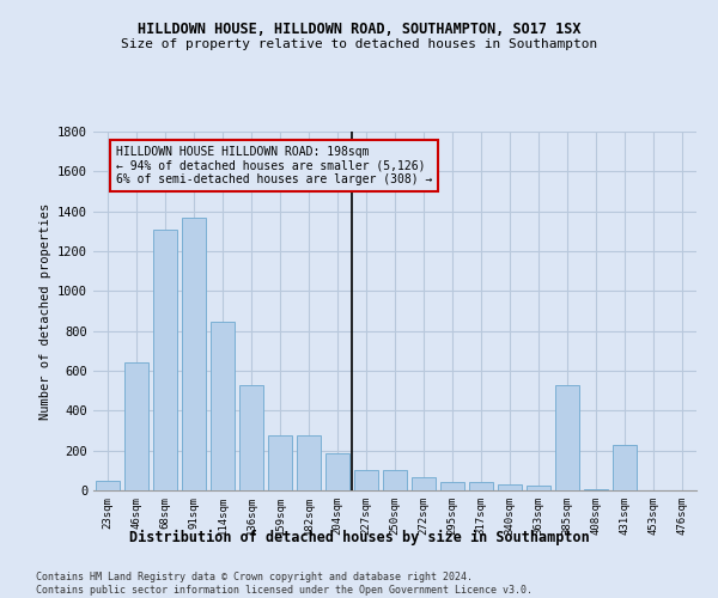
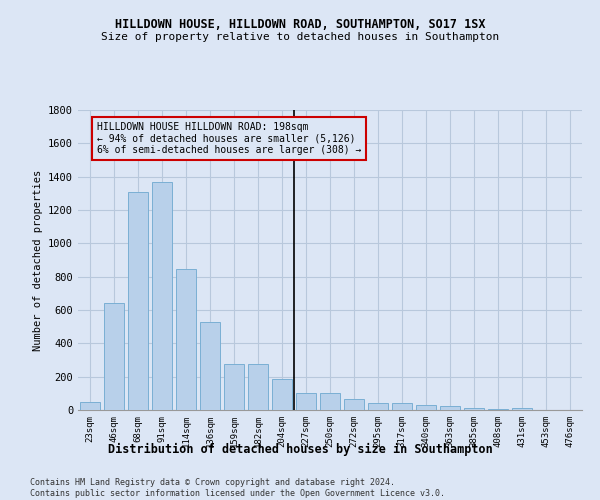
385sqm: 530 -> 20
431sqm: 230 -> 20
